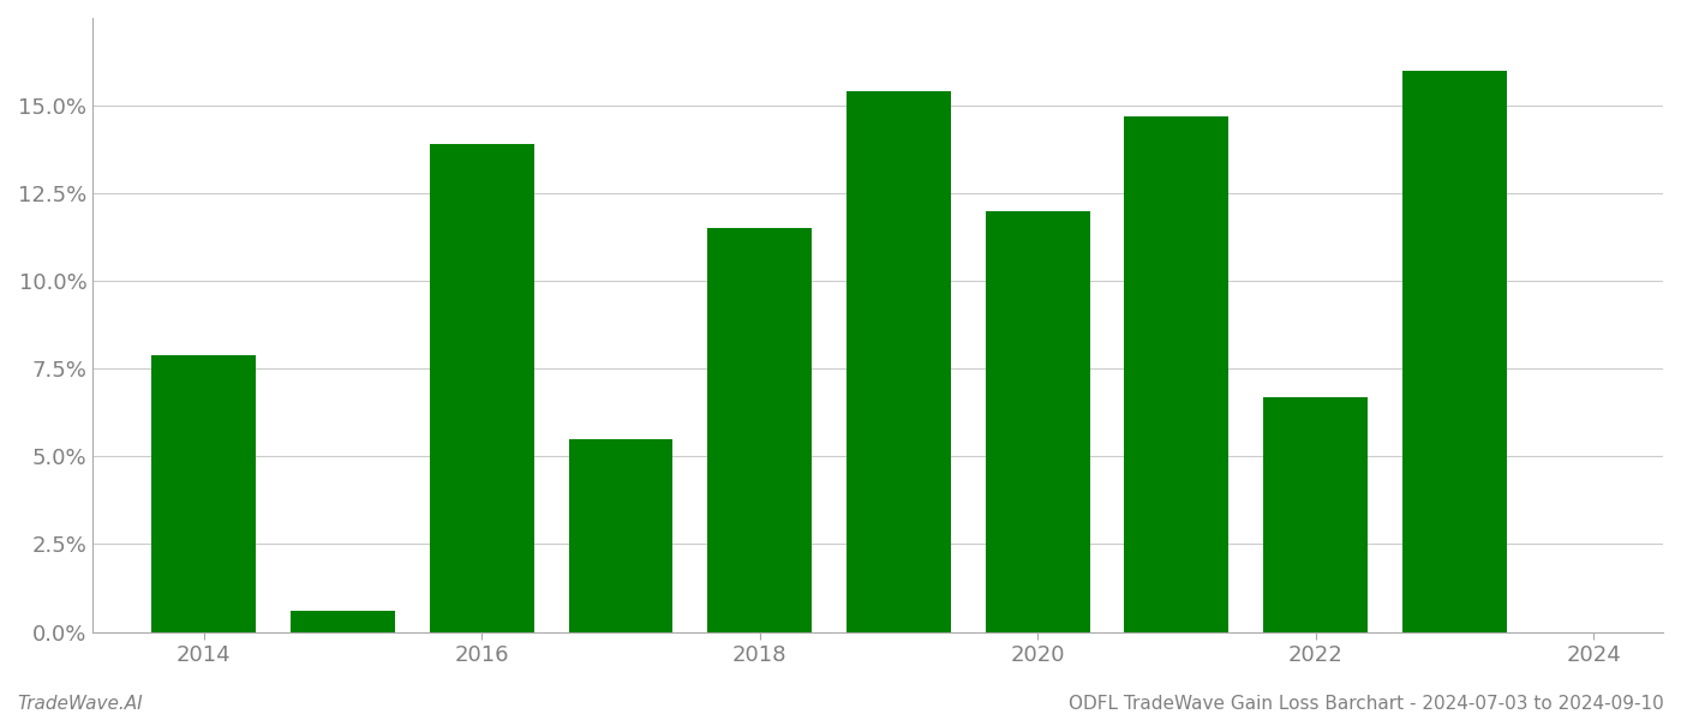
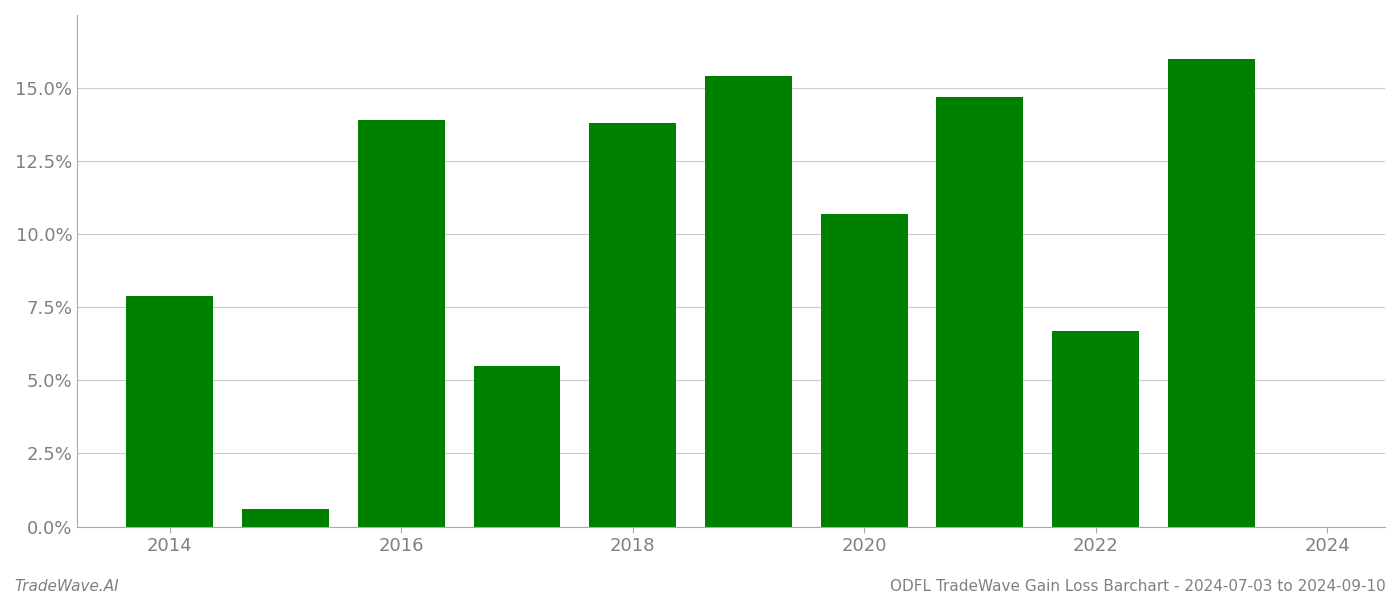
2018: 11.5% -> 13.8%
2020: 12.0% -> 10.7%
